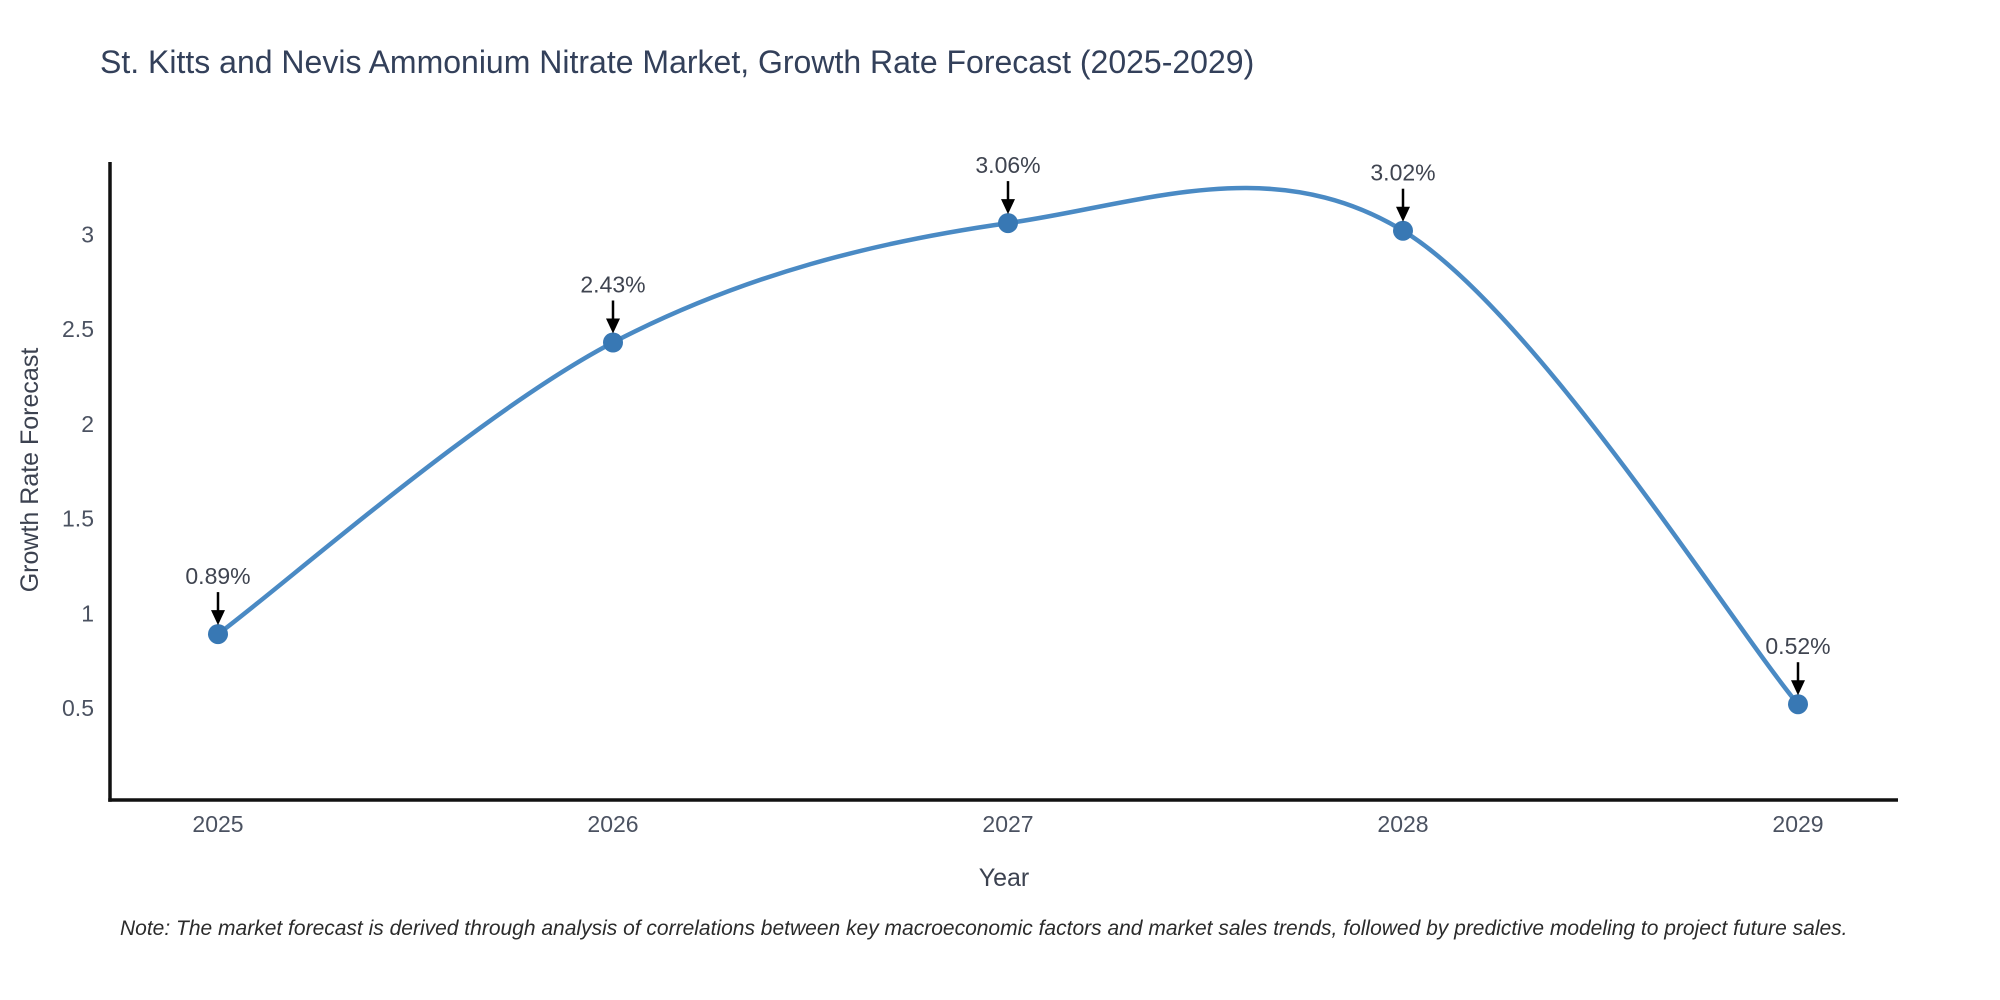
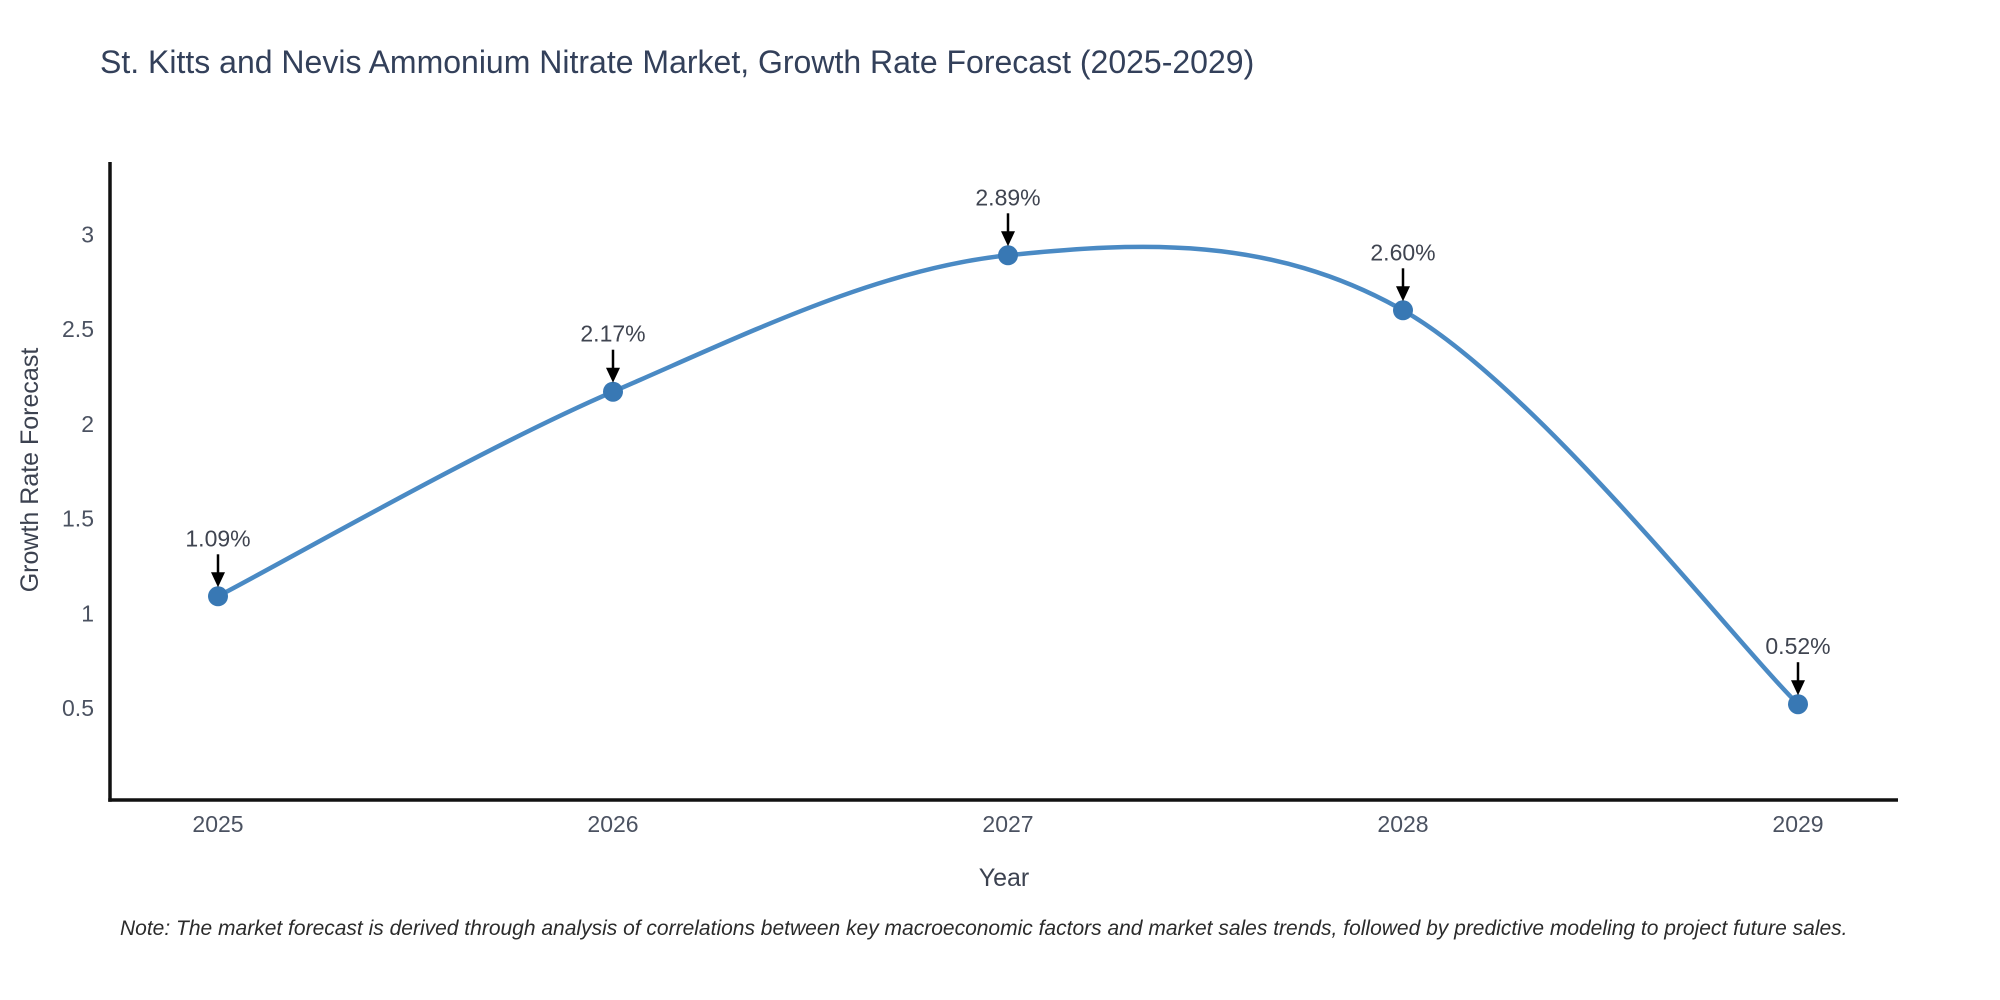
2025: 0.89% -> 1.09%
2026: 2.43% -> 2.17%
2027: 3.06% -> 2.89%
2028: 3.02% -> 2.60%
